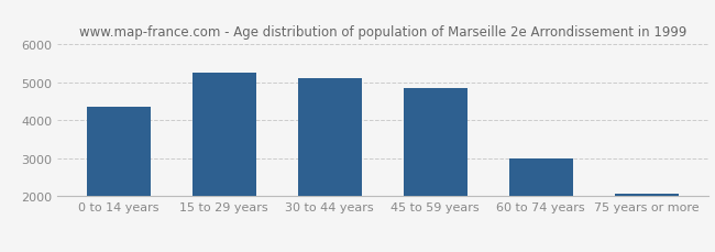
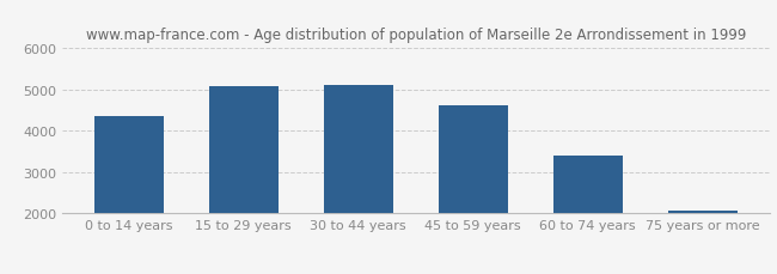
15 to 29 years: 5250 -> 5080
45 to 59 years: 4850 -> 4620
60 to 74 years: 3000 -> 3400
